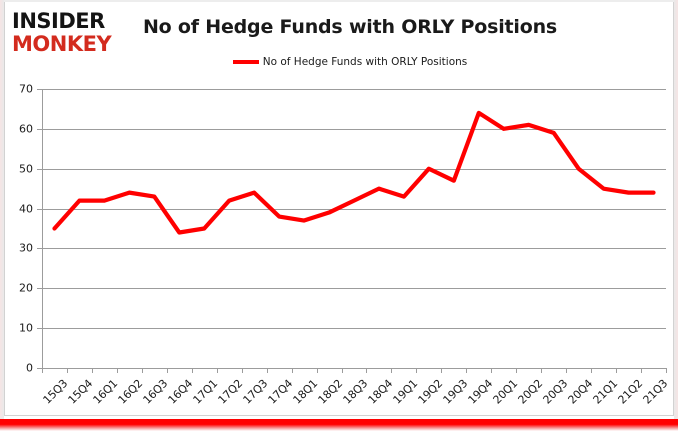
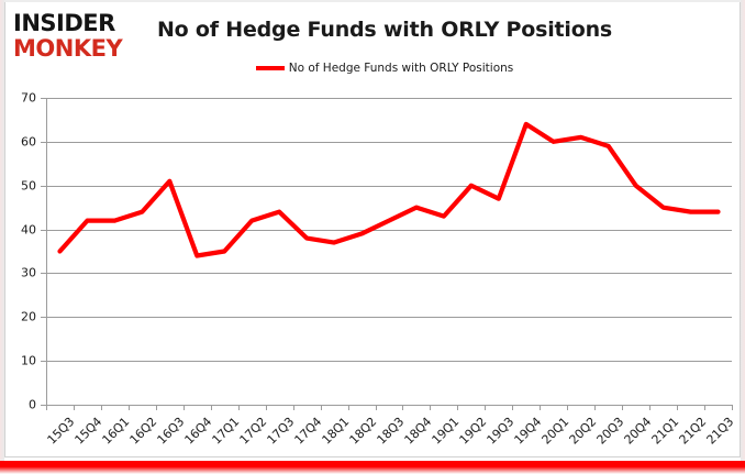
16Q3: 43 -> 51
